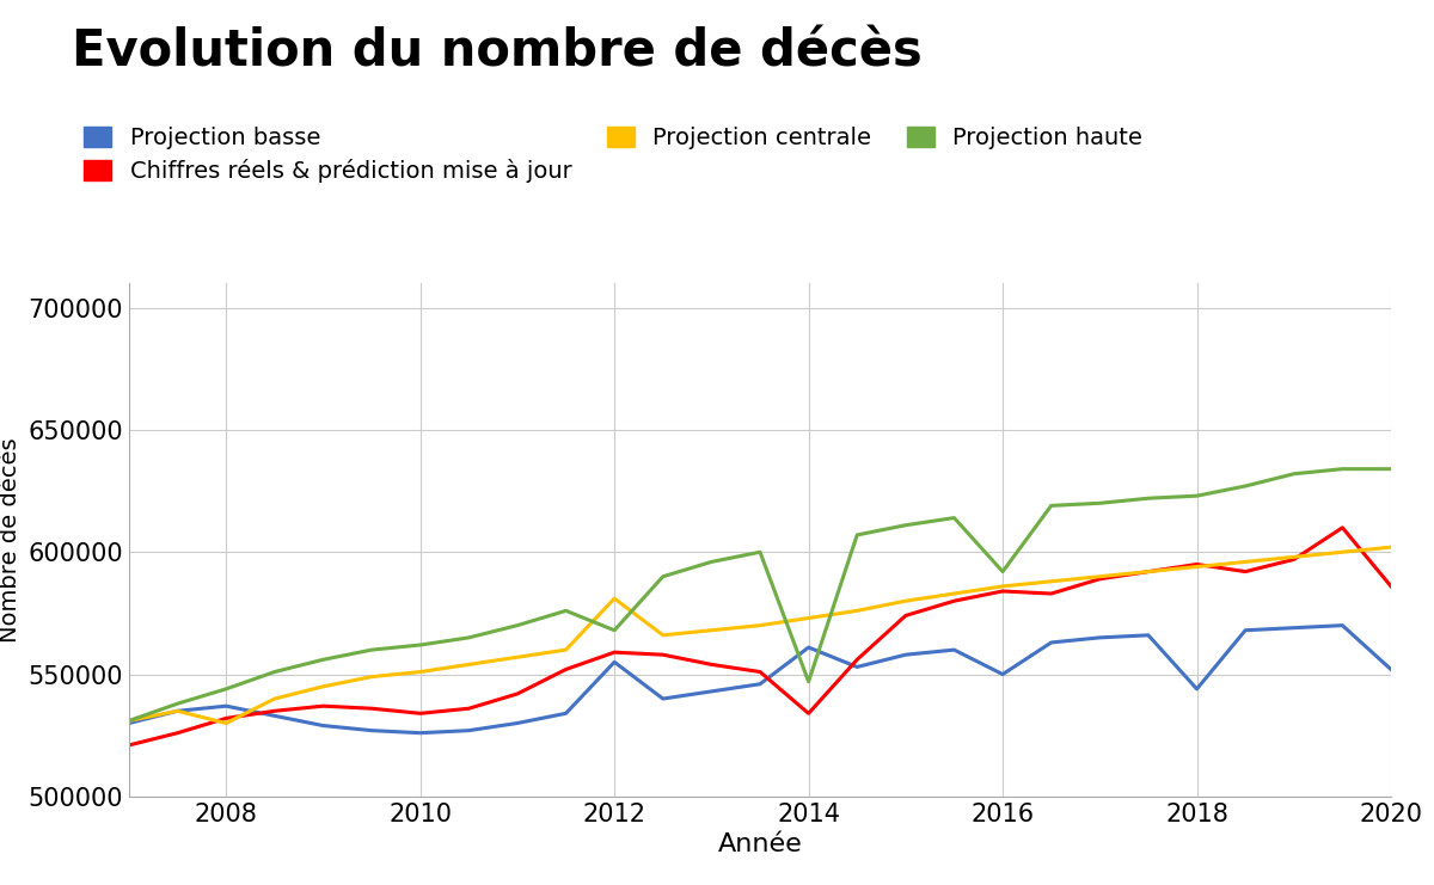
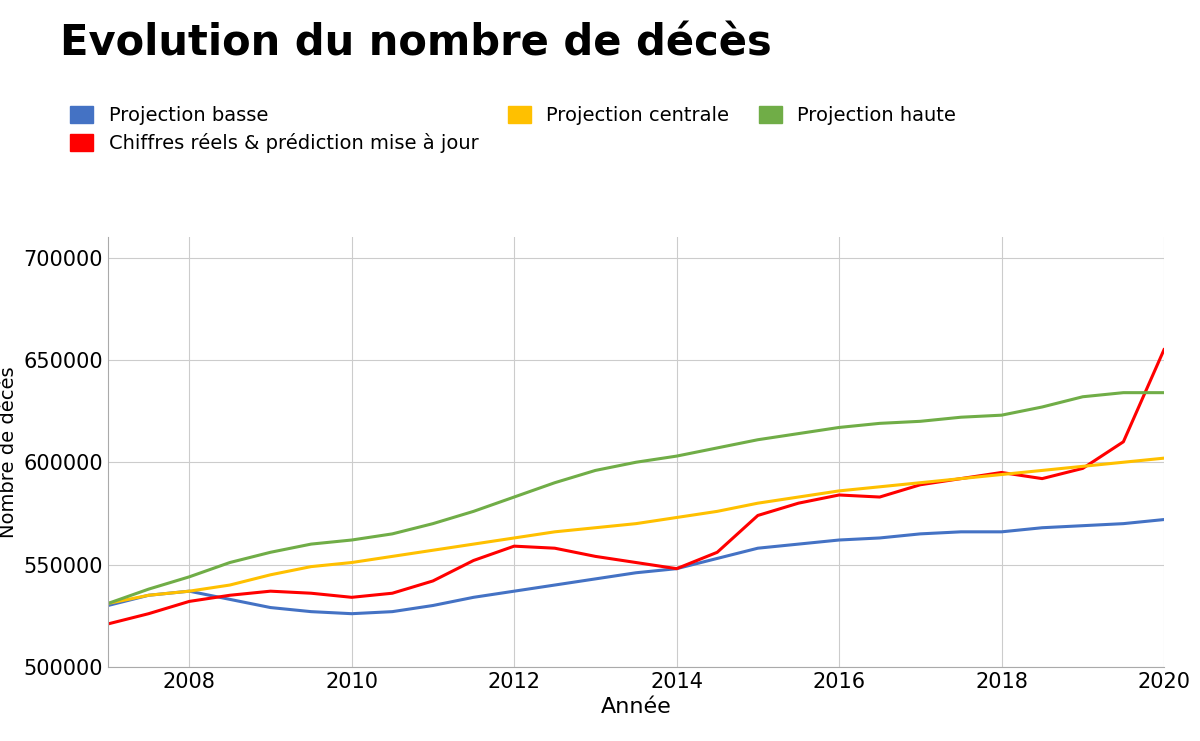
Projection centrale/2008: 530000 -> 537000
Projection basse/2012: 555000 -> 537000
Projection centrale/2012: 581000 -> 563000
Projection haute/2012: 568000 -> 583000
Projection basse/2014: 561000 -> 548000
Chiffres réels & prédiction mise à jour/2014: 534000 -> 548000
Projection haute/2014: 547000 -> 603000
Projection basse/2016: 550000 -> 562000
Projection haute/2016: 592000 -> 617000
Projection basse/2018: 544000 -> 566000
Projection basse/2020: 552000 -> 572000
Chiffres réels & prédiction mise à jour/2020: 586000 -> 655000
